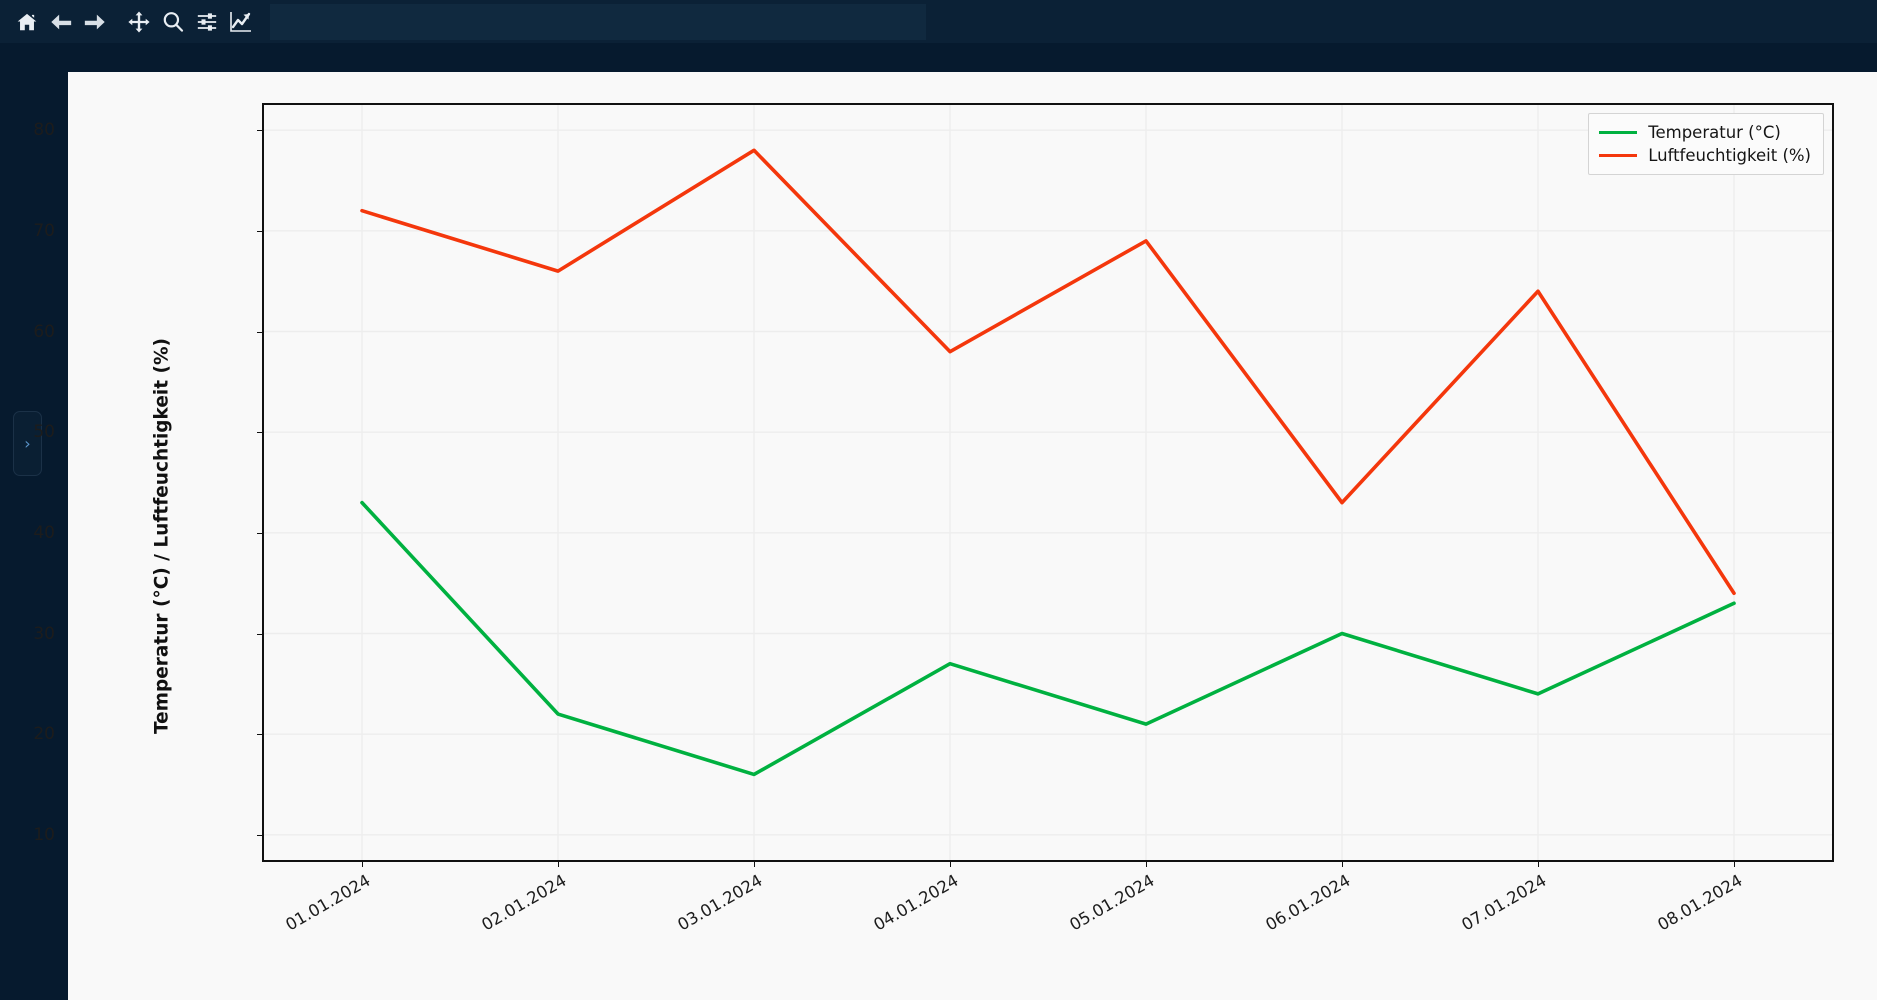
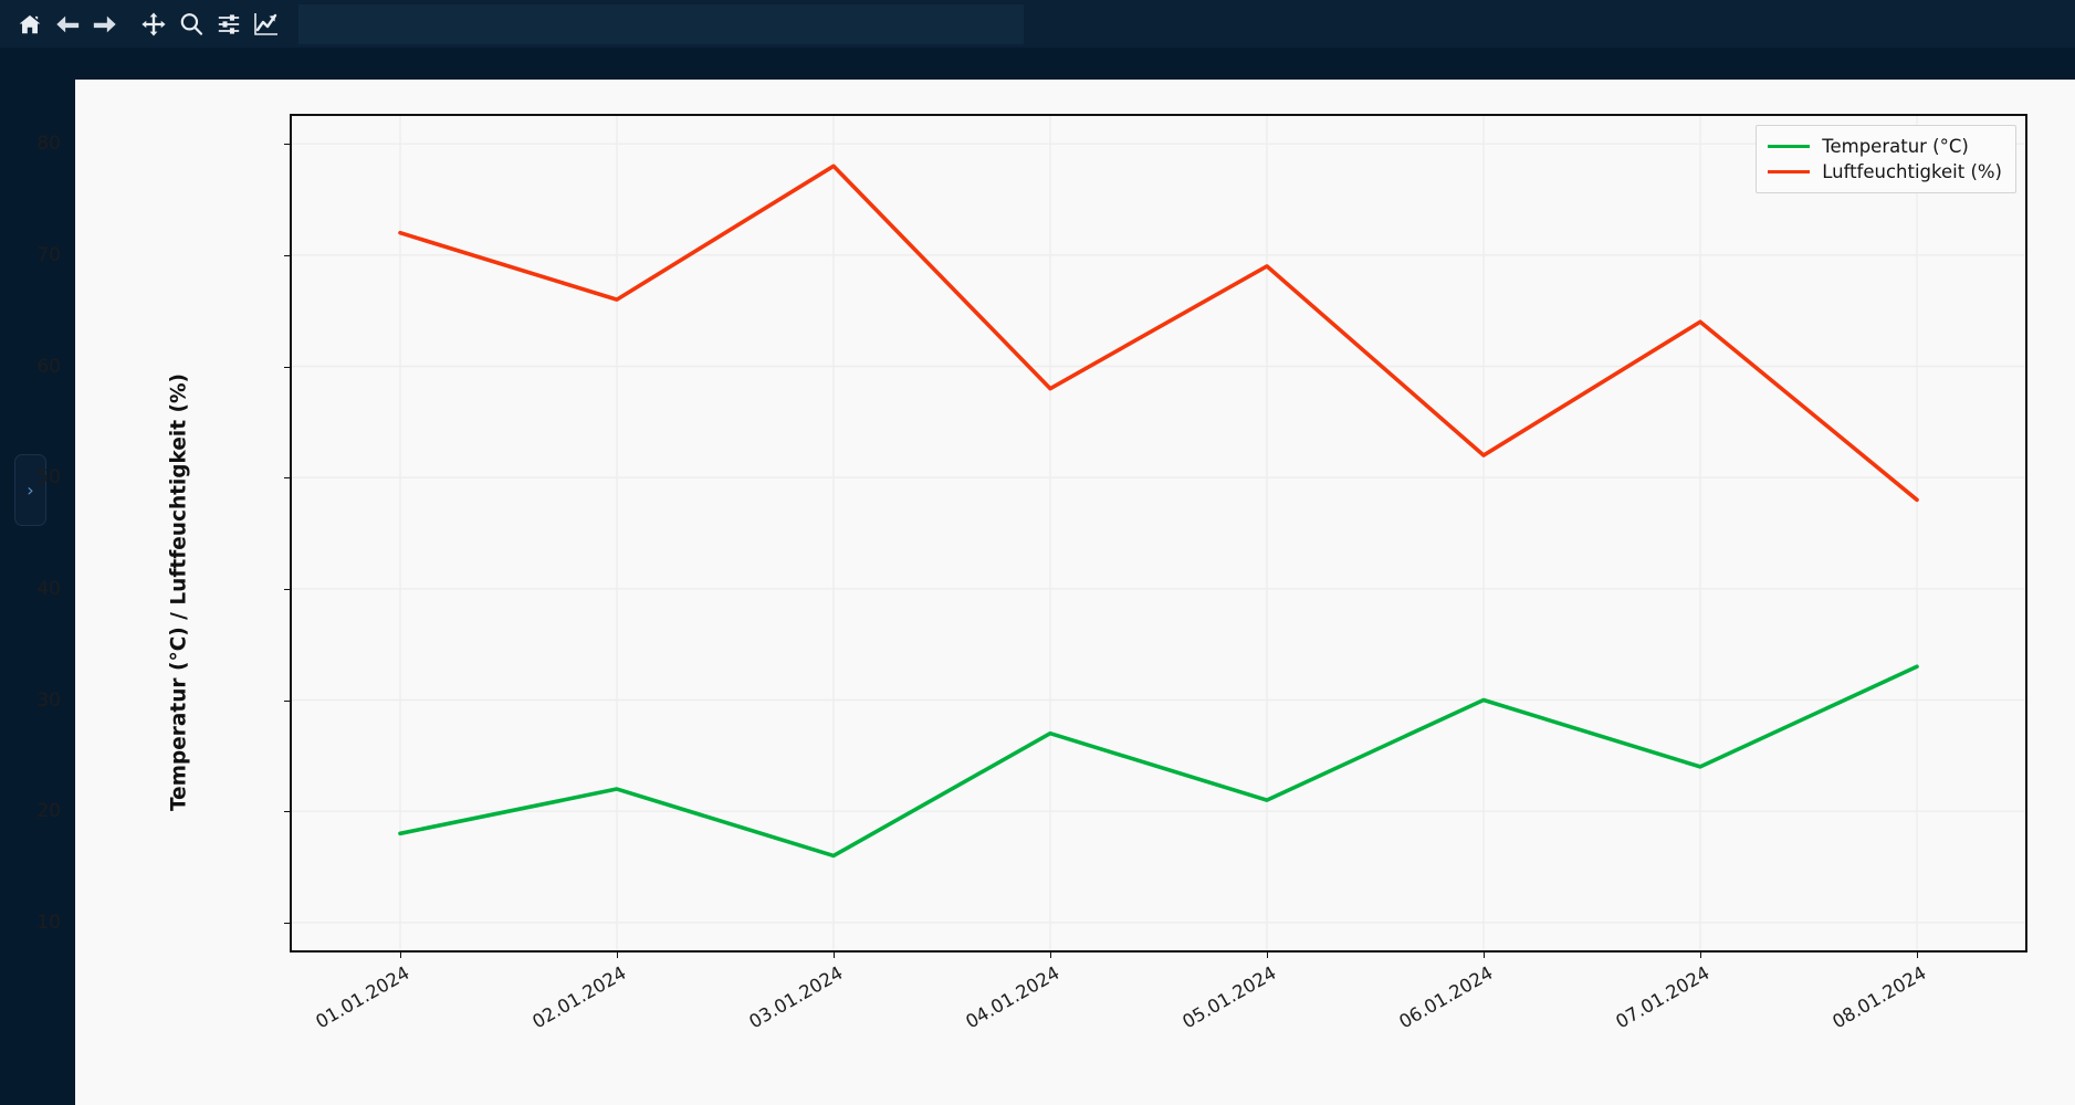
Temperatur (°C)/01.01.2024: 43 -> 18
Luftfeuchtigkeit (%)/06.01.2024: 43 -> 52
Luftfeuchtigkeit (%)/08.01.2024: 34 -> 48
